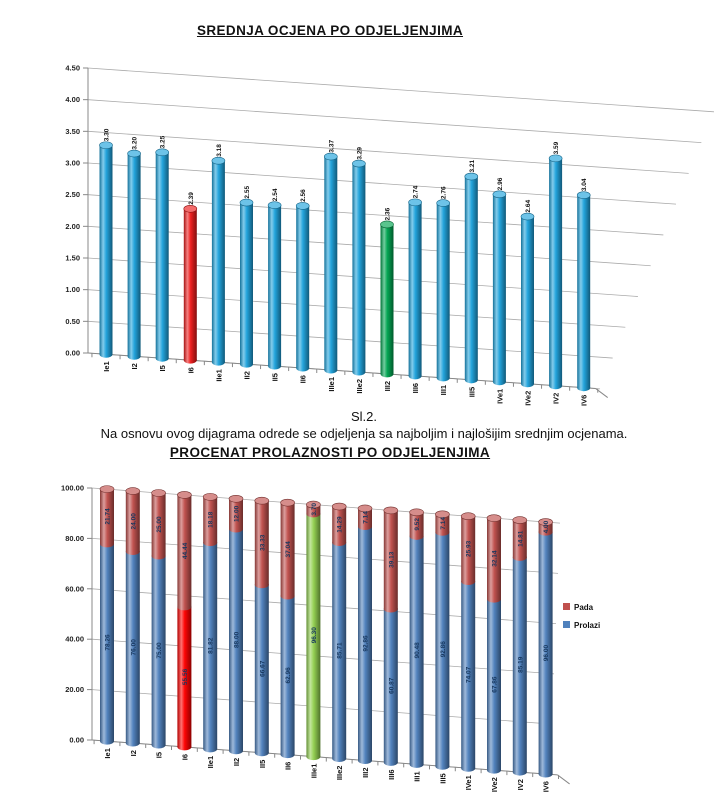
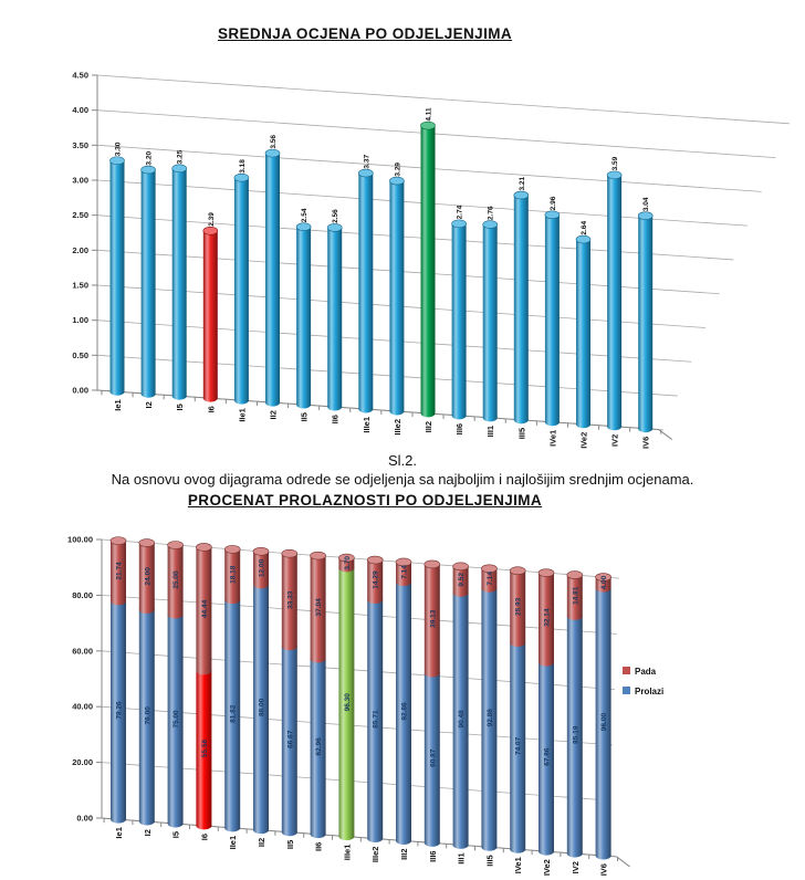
SREDNJA OCJENA PO ODJELJENJIMA/II2: 2.55 -> 3.56
SREDNJA OCJENA PO ODJELJENJIMA/III2: 2.36 -> 4.11
